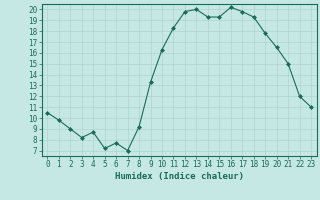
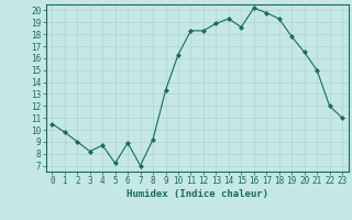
6: 7.7 -> 8.9
12: 19.8 -> 18.3
13: 20.0 -> 18.9
15: 19.3 -> 18.6
